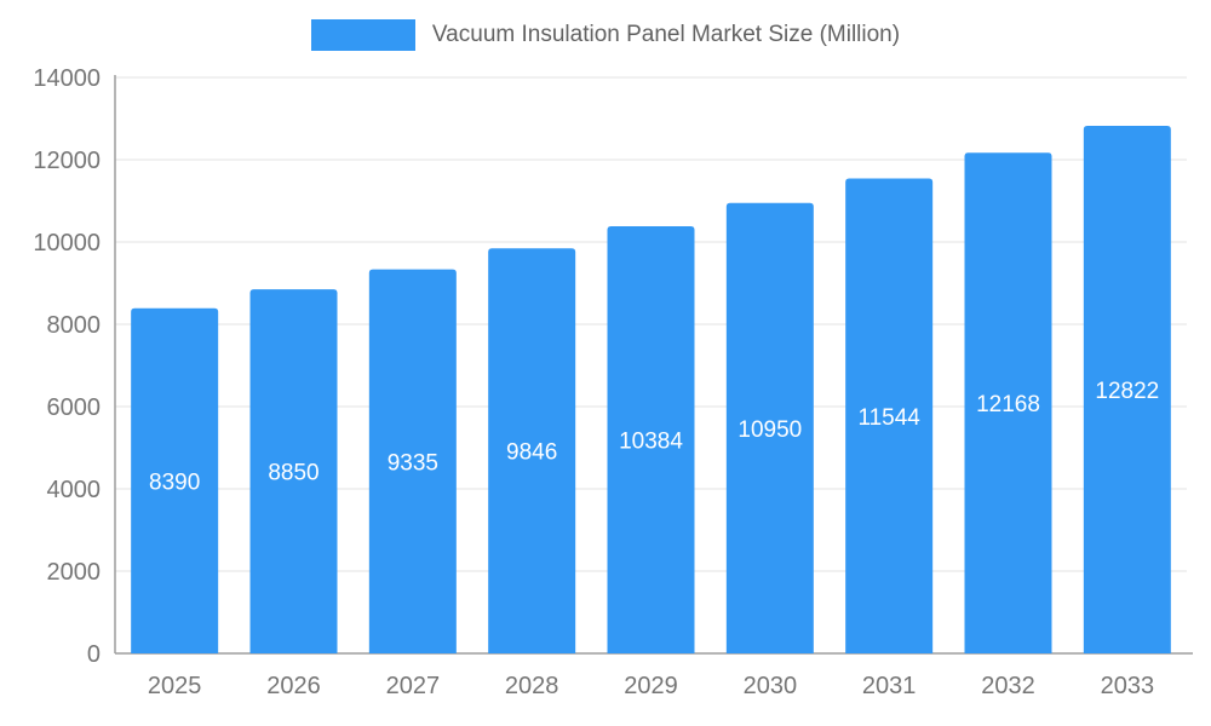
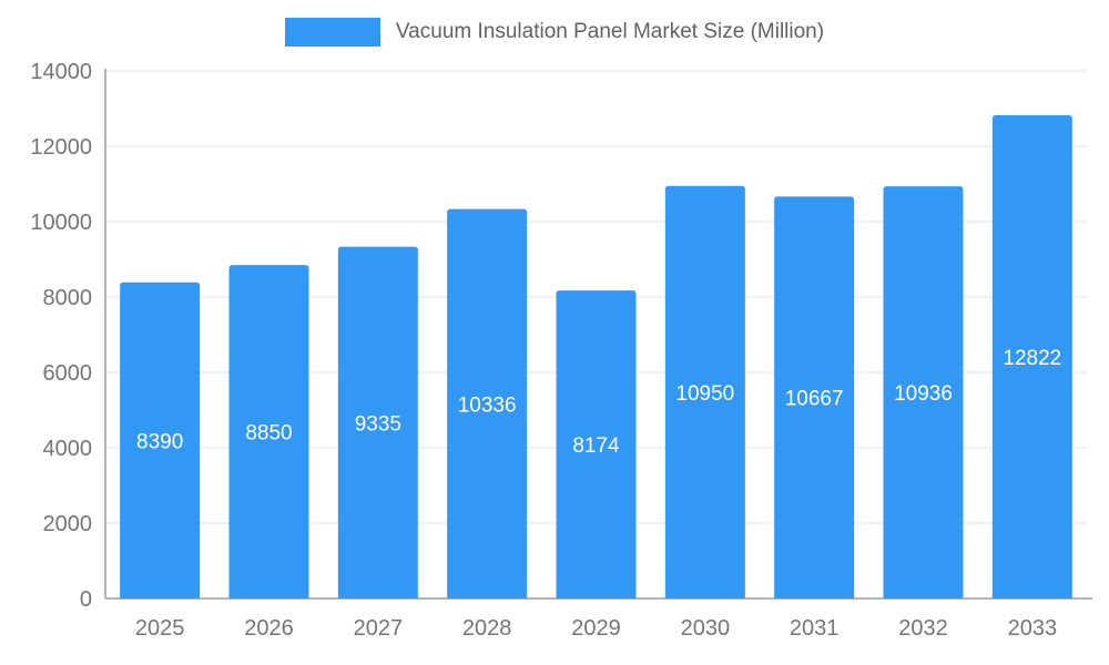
2028: 9846 -> 10336
2029: 10384 -> 8174
2031: 11544 -> 10667
2032: 12168 -> 10936
